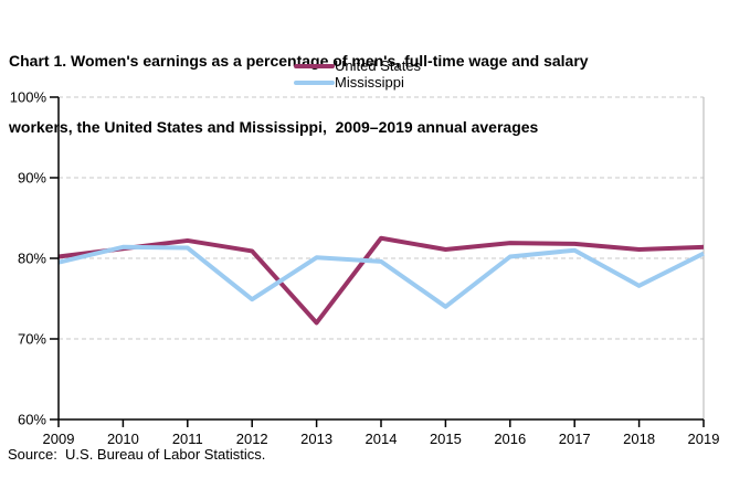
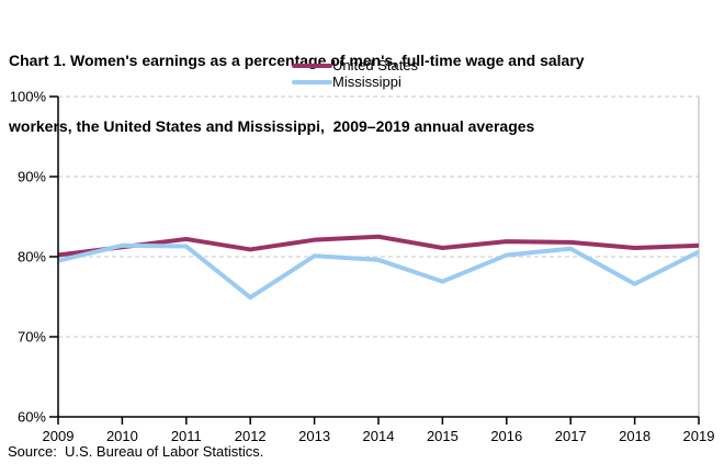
United States/2013: 72% -> 82%
Mississippi/2015: 74% -> 77%
